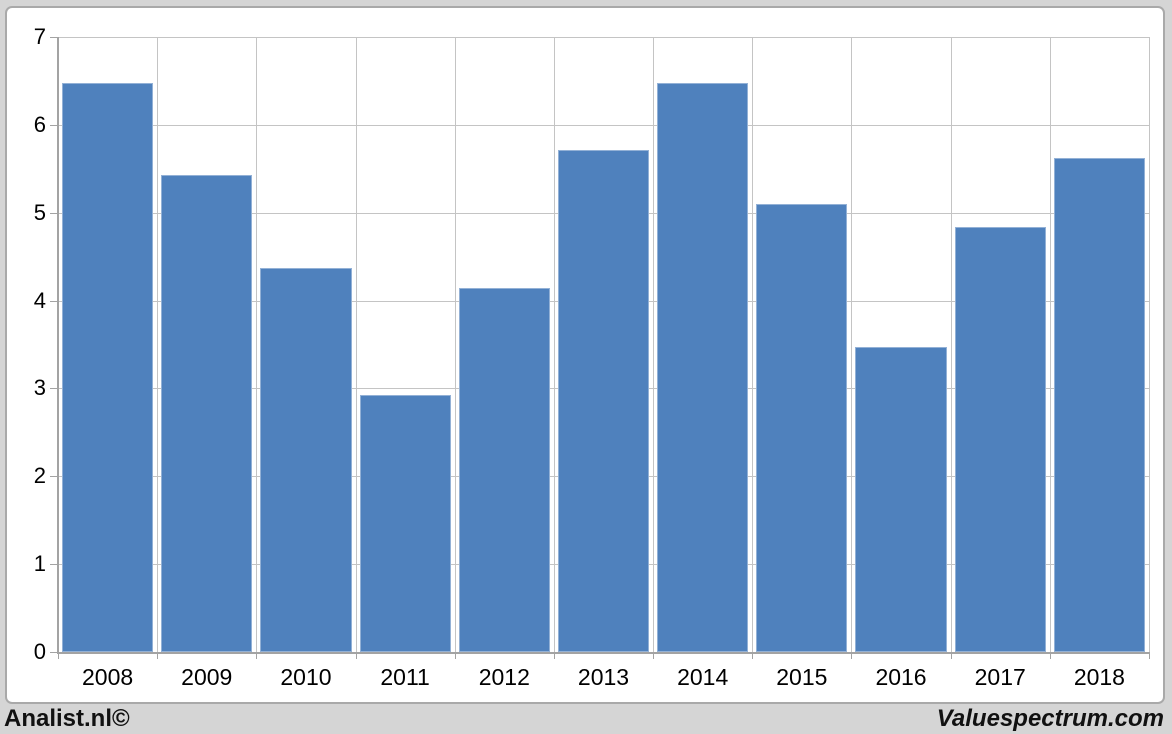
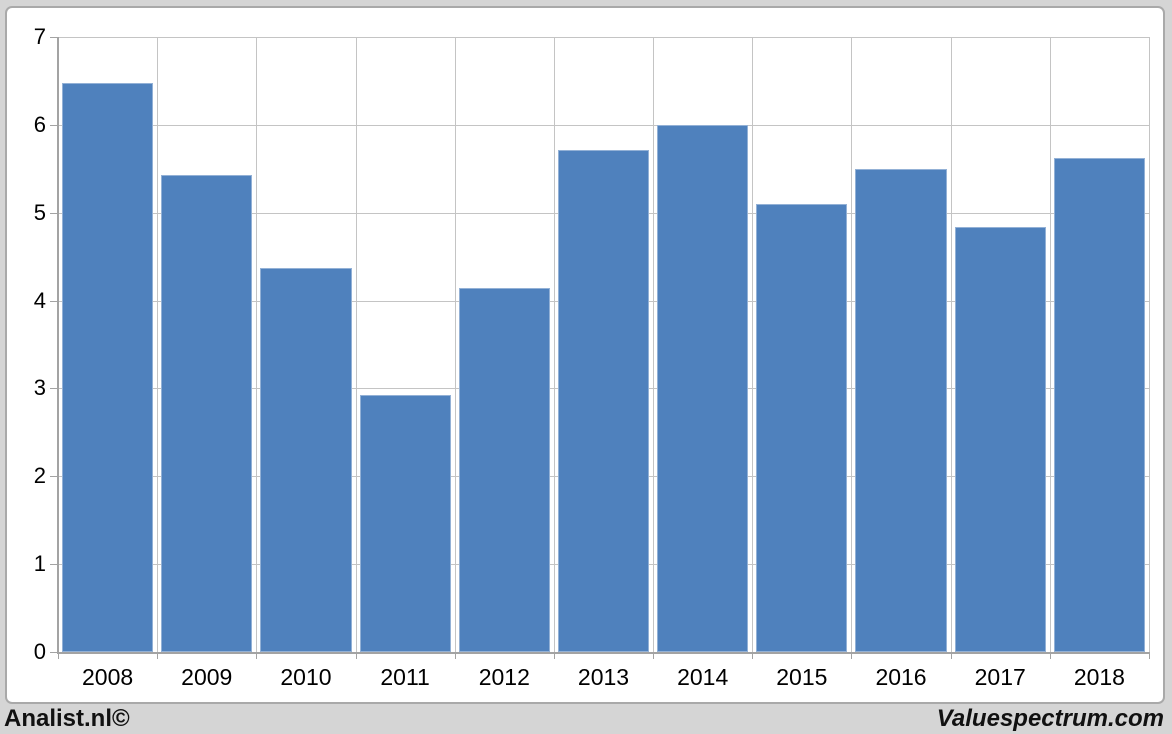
2014: 6.5 -> 6.0
2016: 3.5 -> 5.5
